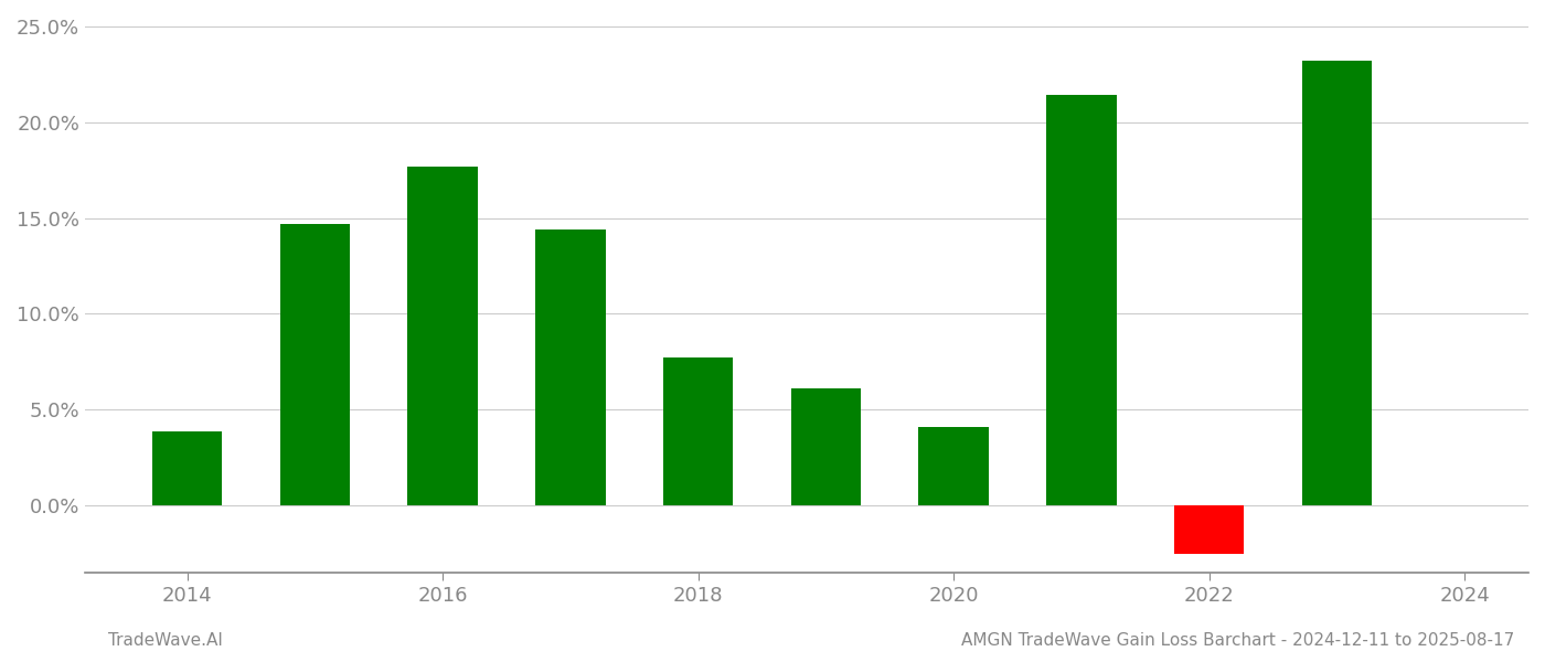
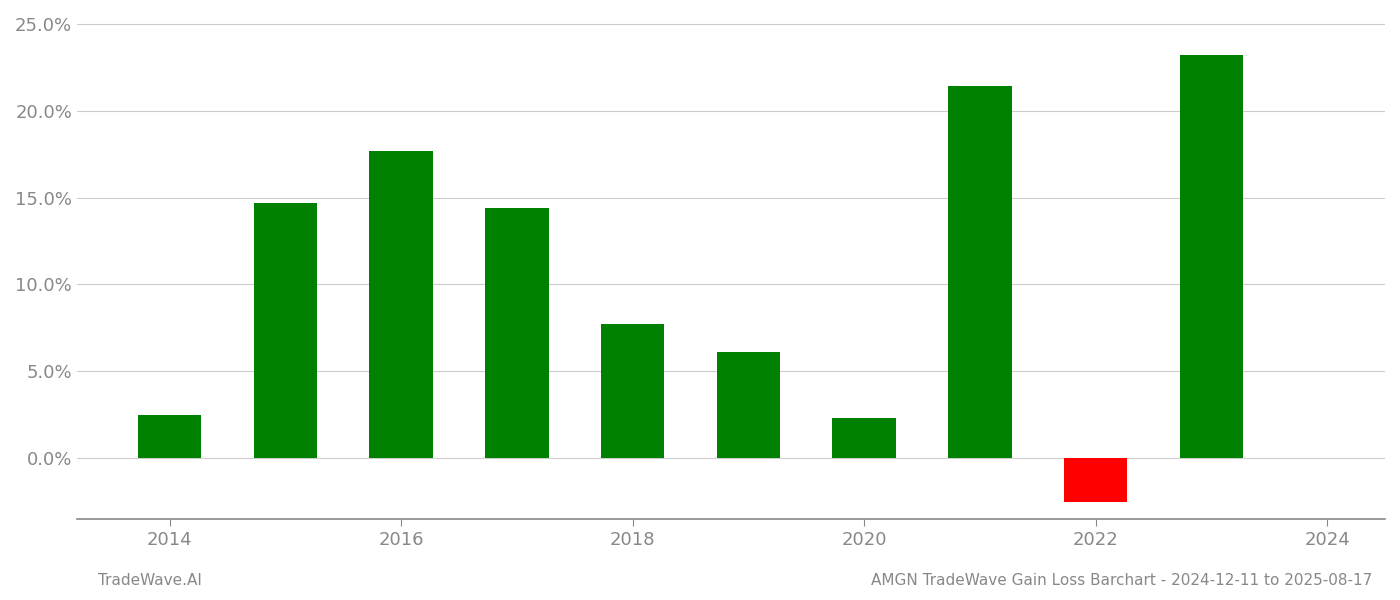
2014: 3.9% -> 2.5%
2020: 4.1% -> 2.3%
